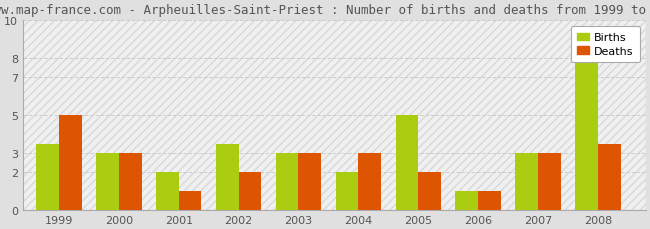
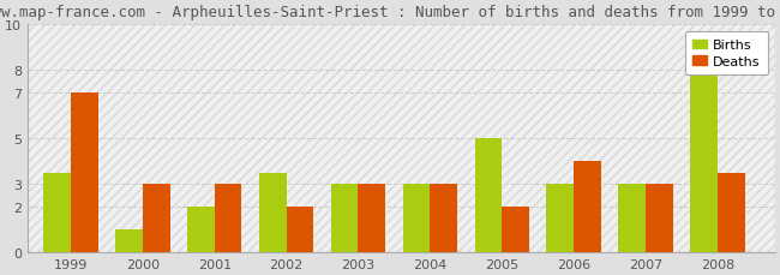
Deaths/1999: 5.0 -> 7.0
Births/2000: 3.0 -> 1.0
Deaths/2001: 1.0 -> 3.0
Births/2004: 2.0 -> 3.0
Births/2006: 1.0 -> 3.0
Deaths/2006: 1.0 -> 4.0
